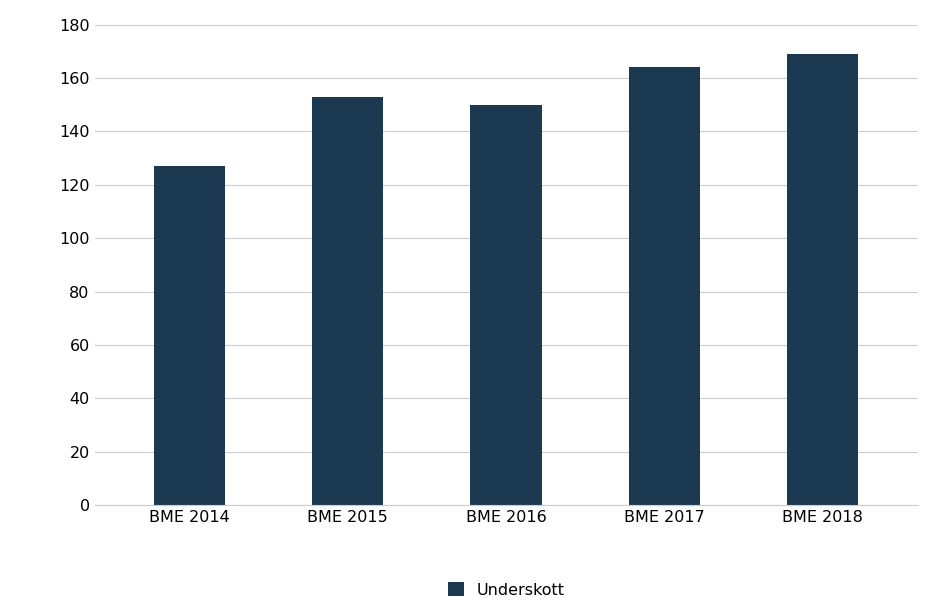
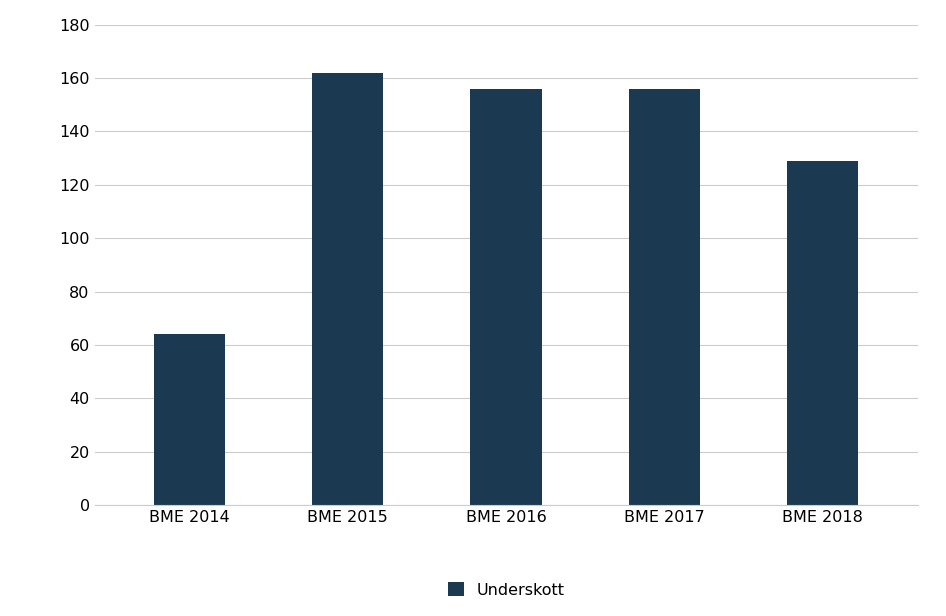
BME 2014: 127 -> 64
BME 2015: 153 -> 162
BME 2016: 150 -> 156
BME 2017: 164 -> 156
BME 2018: 169 -> 129
